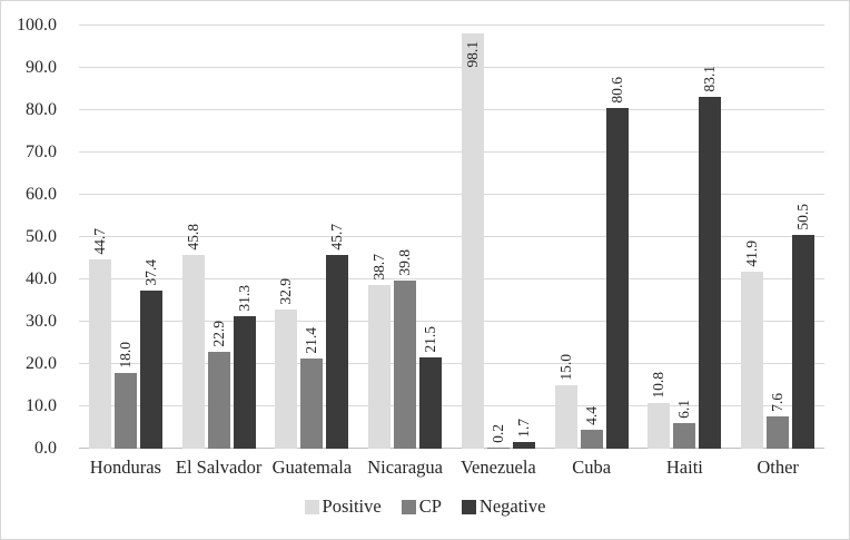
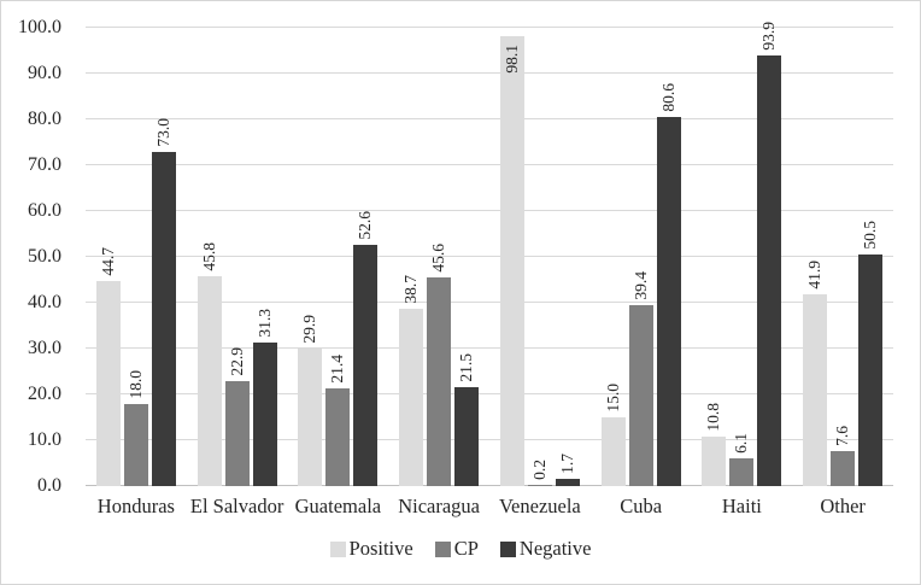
Negative/Honduras: 37.4 -> 73.0
Positive/Guatemala: 32.9 -> 29.9
Negative/Guatemala: 45.7 -> 52.6
CP/Nicaragua: 39.8 -> 45.6
CP/Cuba: 4.4 -> 39.4
Negative/Haiti: 83.1 -> 93.9
